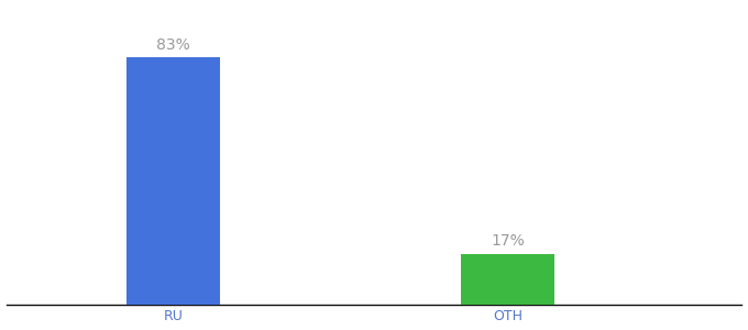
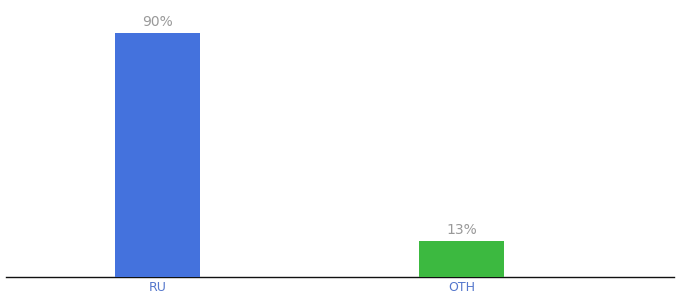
RU: 83% -> 90%
OTH: 17% -> 13%
